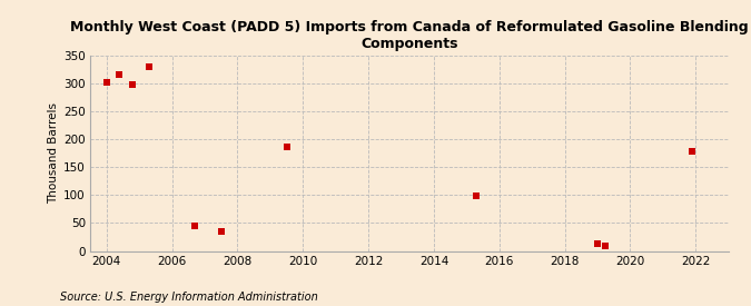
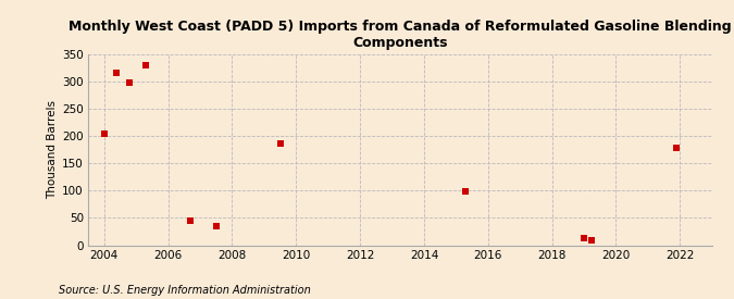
2004: 301 -> 204
